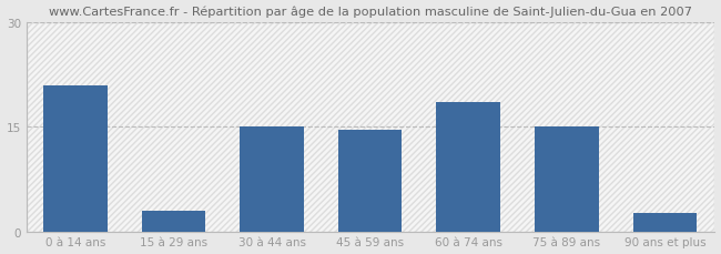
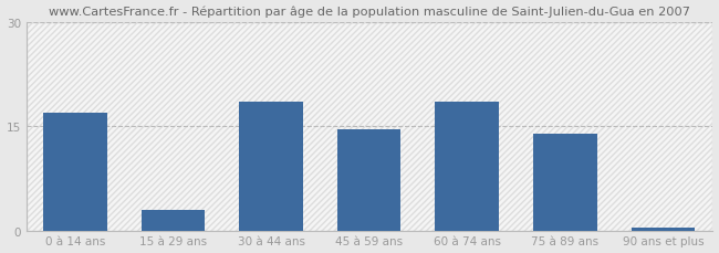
0 à 14 ans: 21.0 -> 17.0
30 à 44 ans: 15.0 -> 18.5
75 à 89 ans: 15.0 -> 14.0
90 ans et plus: 2.6 -> 0.4
